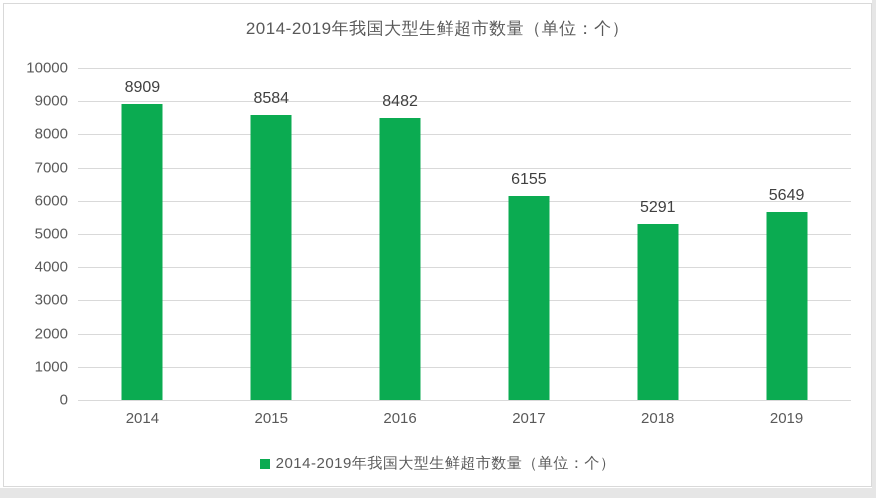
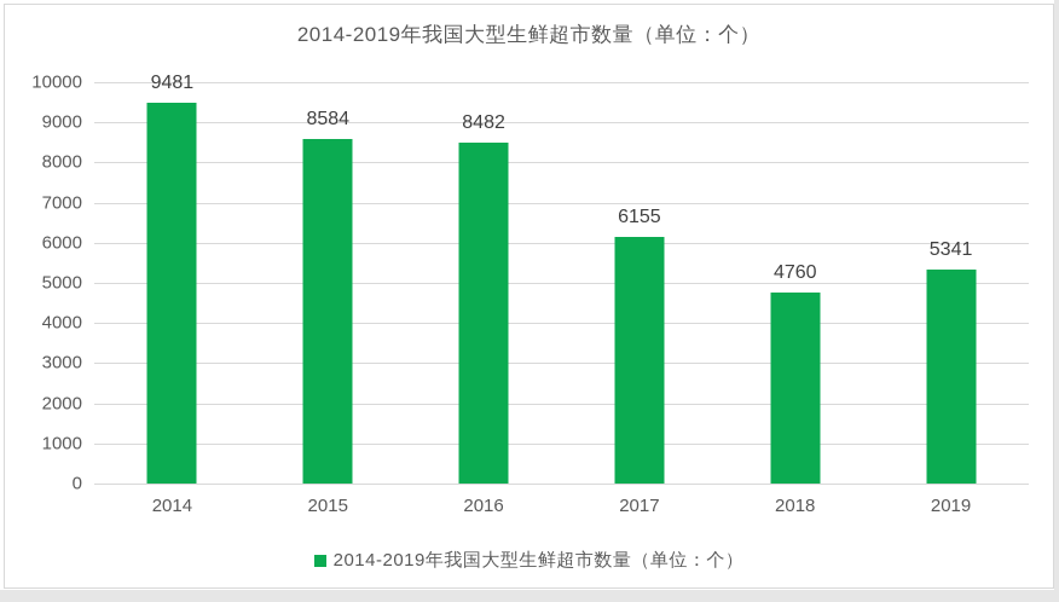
2014: 8909 -> 9481
2018: 5291 -> 4760
2019: 5649 -> 5341
